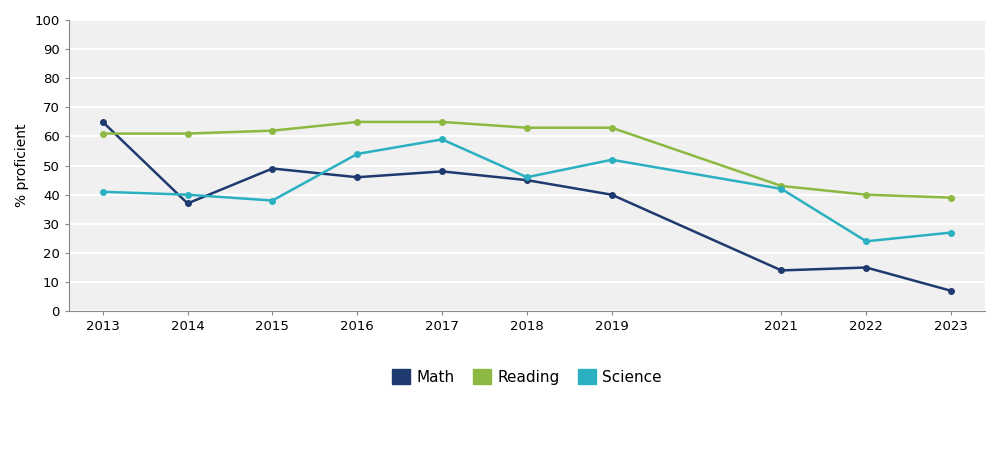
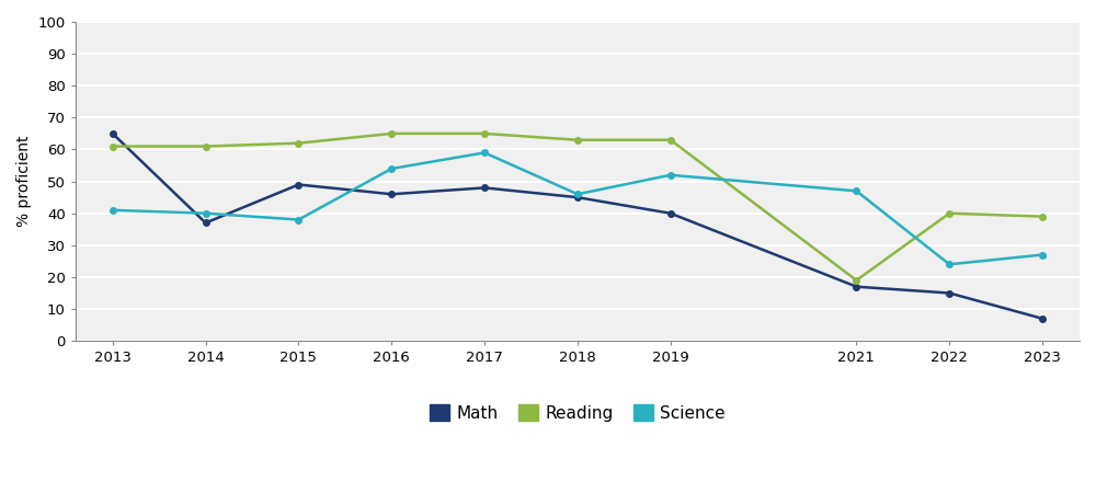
Math/2021: 14 -> 17
Reading/2021: 43 -> 19
Science/2021: 42 -> 47
